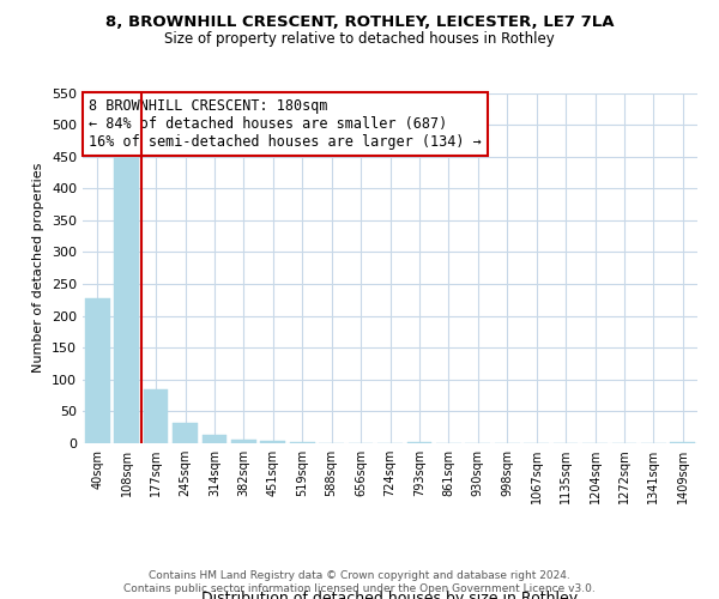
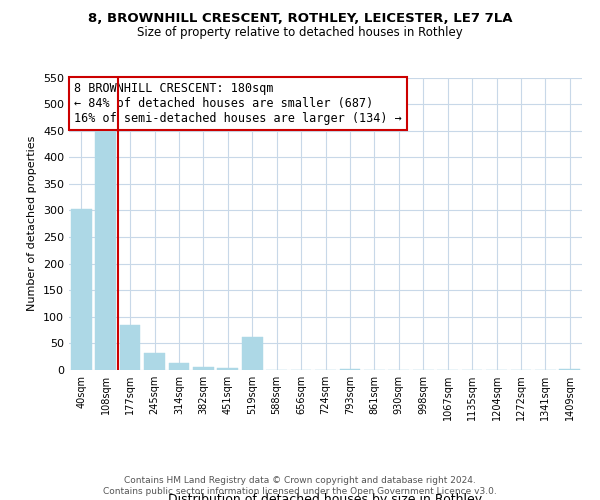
40sqm: 228 -> 302
519sqm: 1 -> 62
